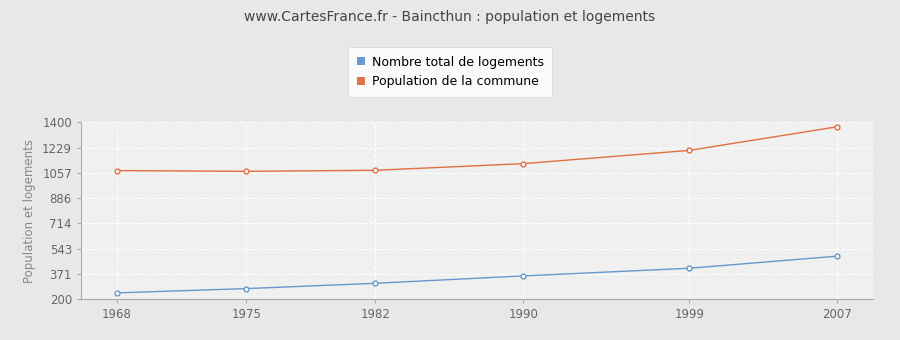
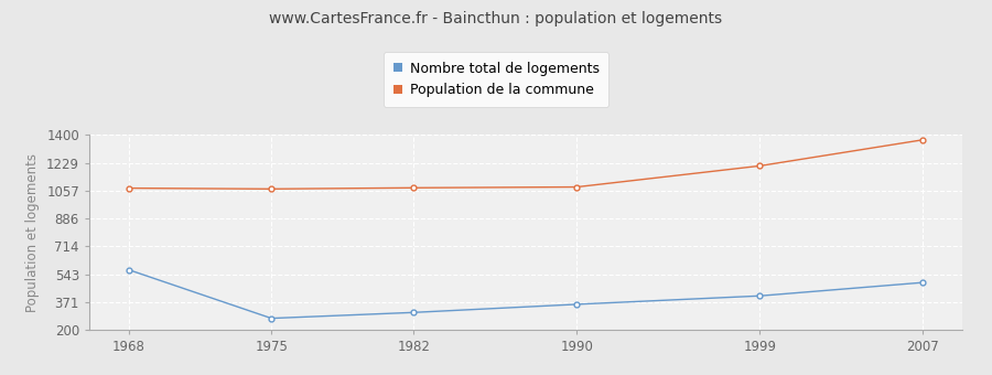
Nombre total de logements/1968: 240 -> 570
Population de la commune/1990: 1120 -> 1080
